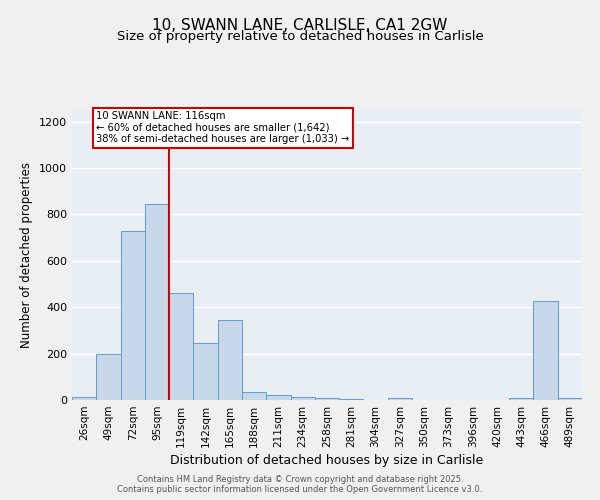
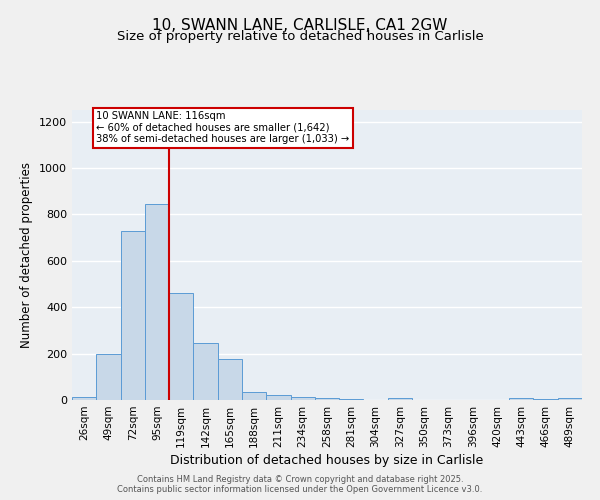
165sqm: 345 -> 178
466sqm: 425 -> 5
